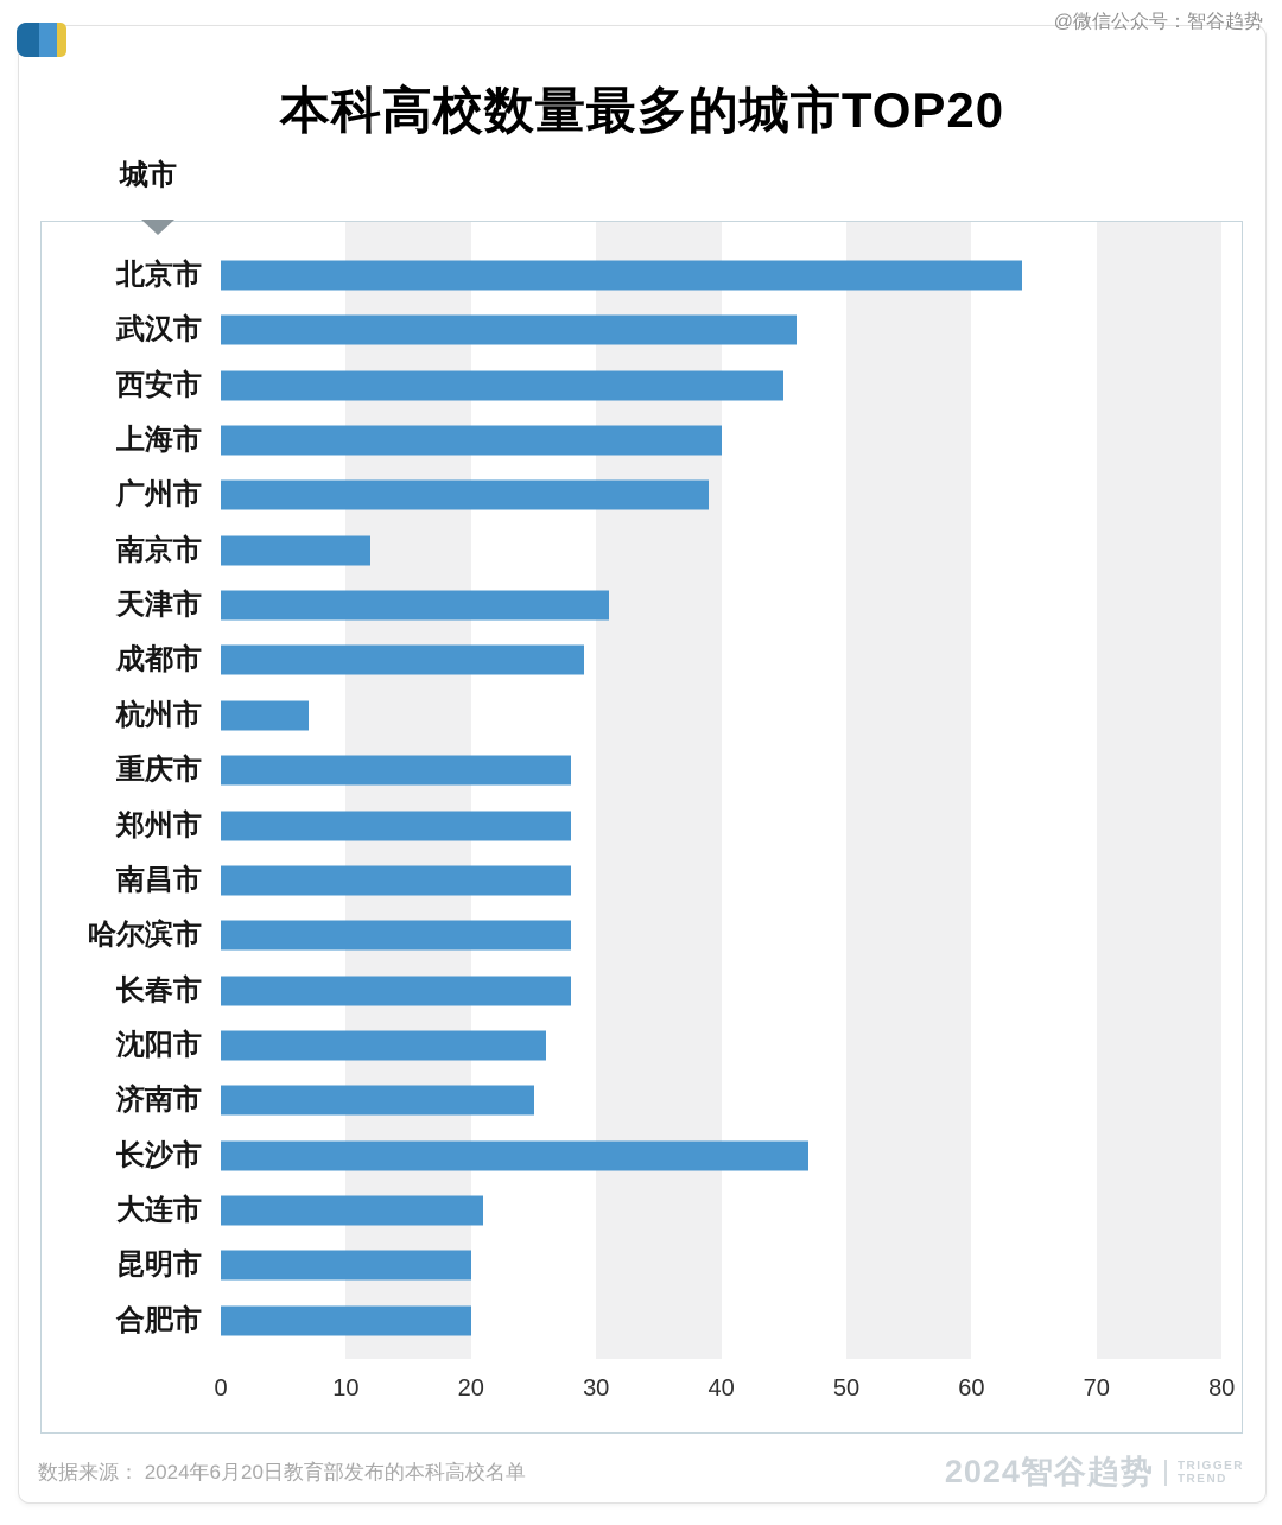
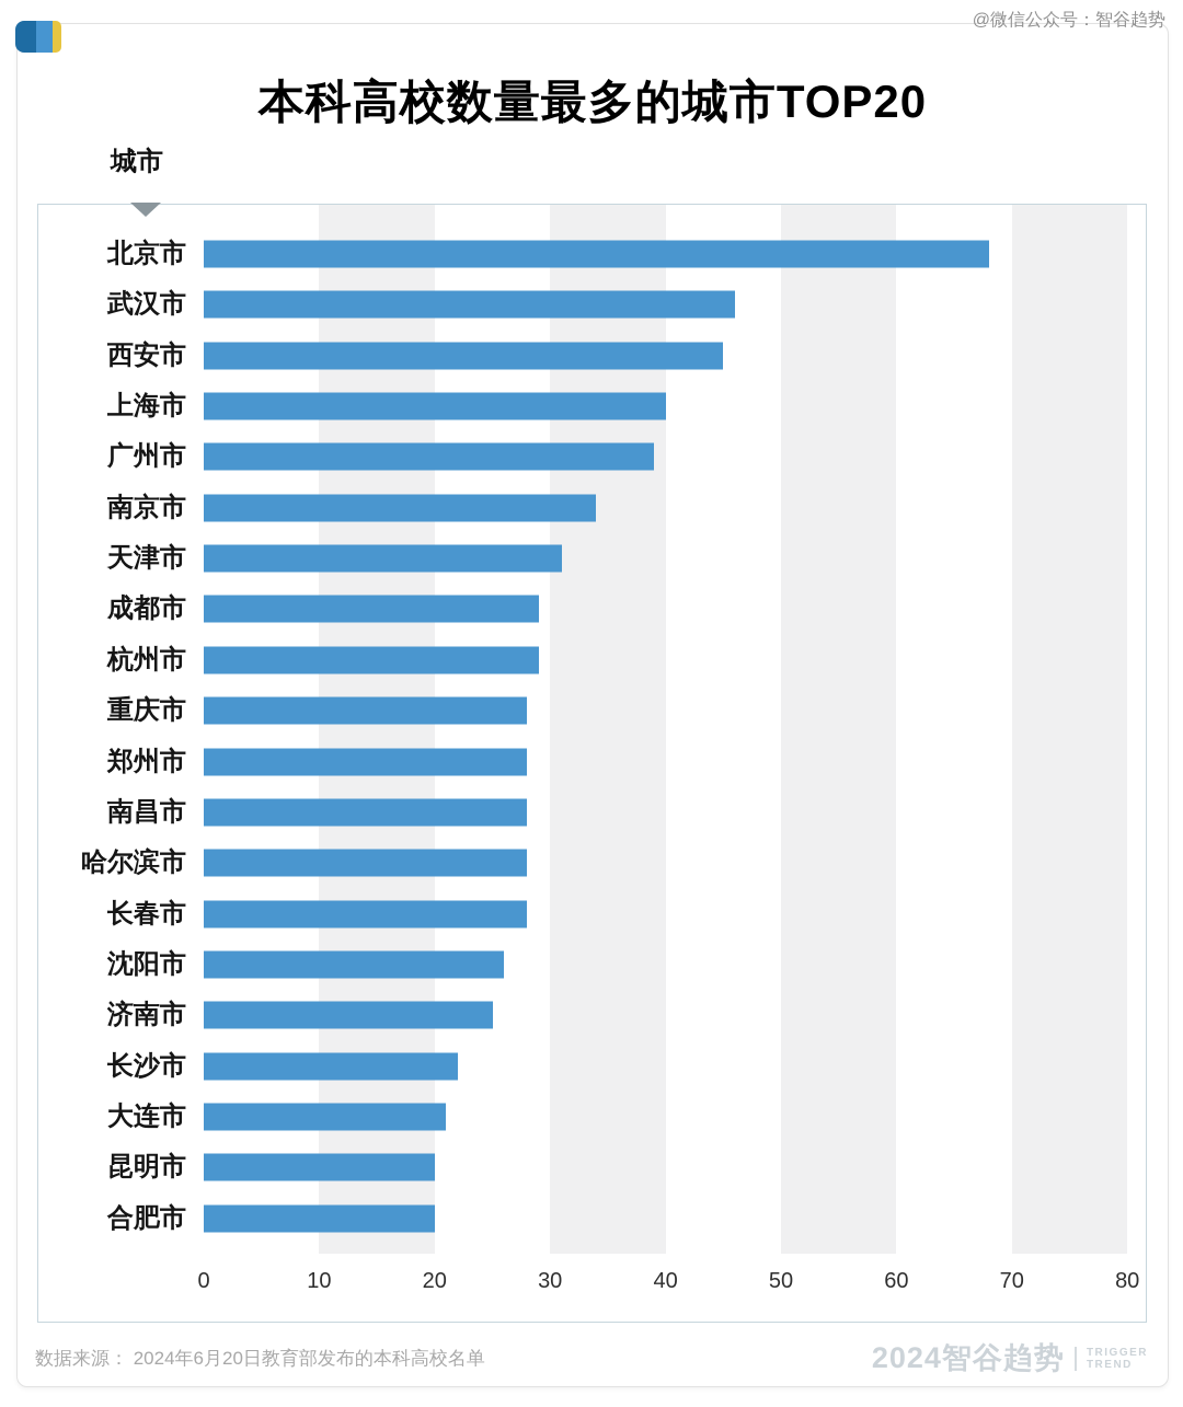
北京市: 64 -> 68
南京市: 12 -> 34
杭州市: 7 -> 29
长沙市: 47 -> 22
